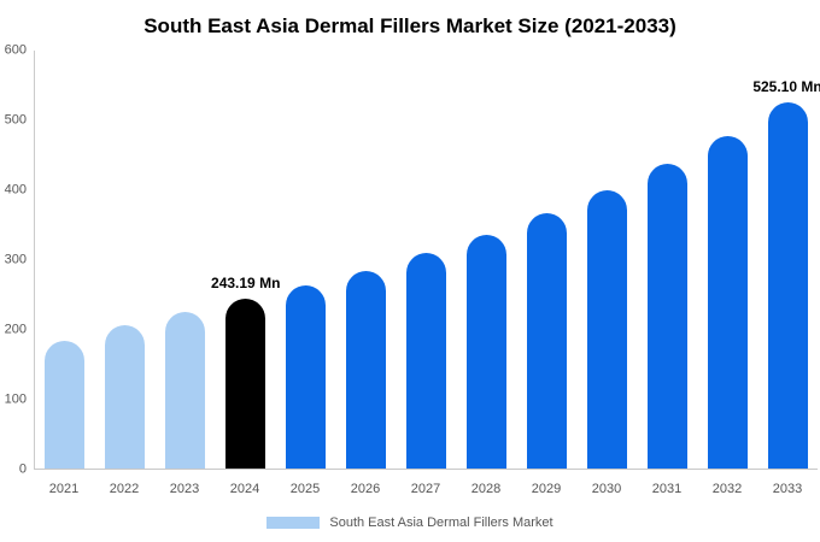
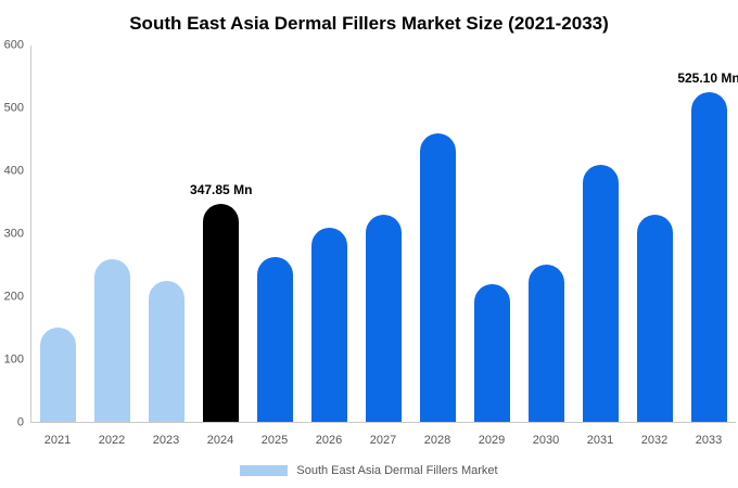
2021: 180 -> 150
2022: 210 -> 260
2024: 243.19 -> 347.85
2026: 280 -> 310
2027: 310 -> 330
2028: 340 -> 460
2029: 370 -> 220
2030: 400 -> 250
2031: 440 -> 410
2032: 480 -> 330
